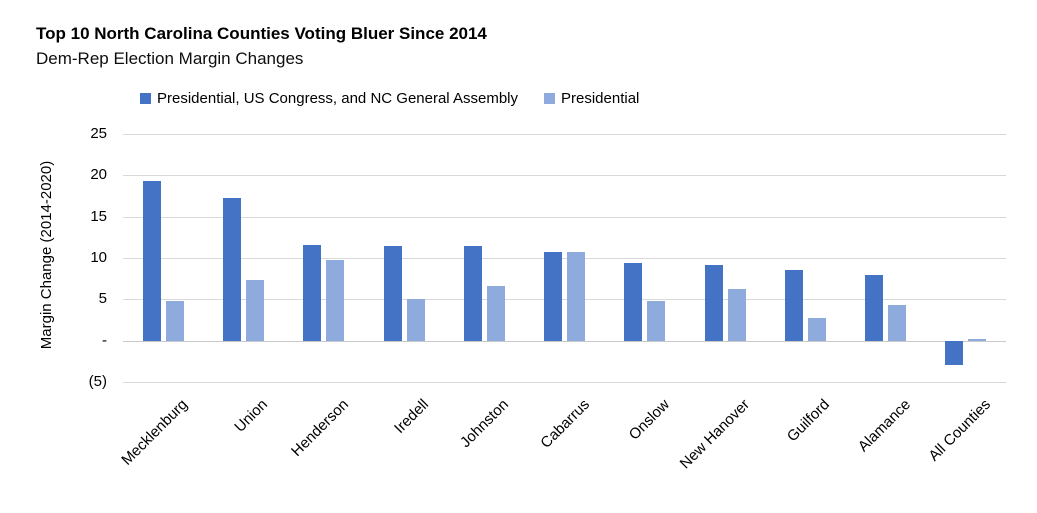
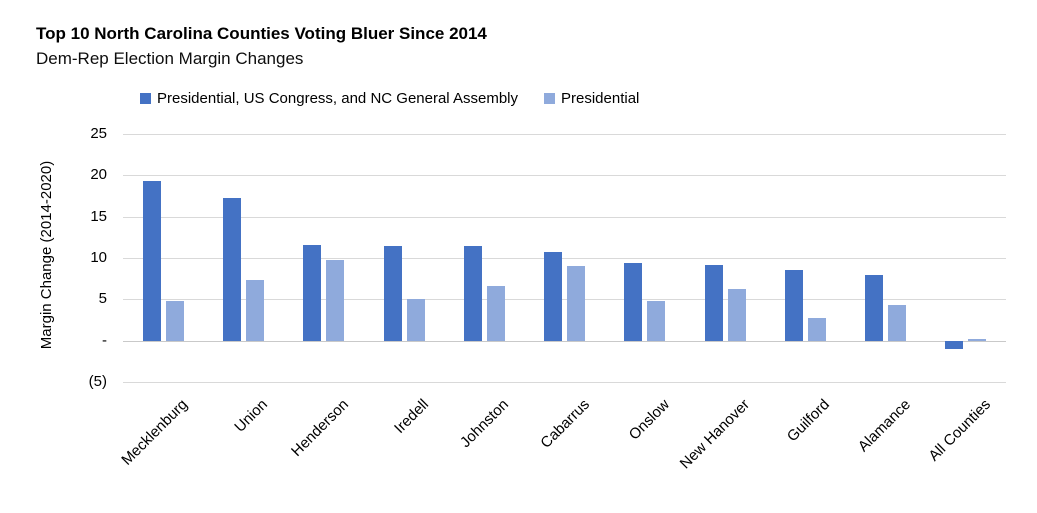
Presidential/Cabarrus: 11 -> 9
Presidential, US Congress, and NC General Assembly/All Counties: -3 -> -1
